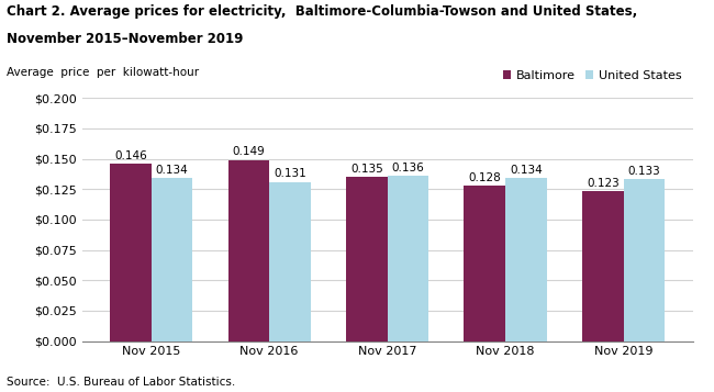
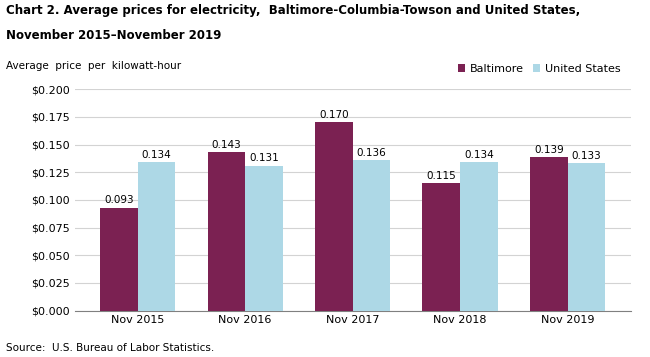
Baltimore/Nov 2015: 0.146 -> 0.093
Baltimore/Nov 2016: 0.149 -> 0.143
Baltimore/Nov 2017: 0.135 -> 0.170
Baltimore/Nov 2018: 0.128 -> 0.115
Baltimore/Nov 2019: 0.123 -> 0.139
